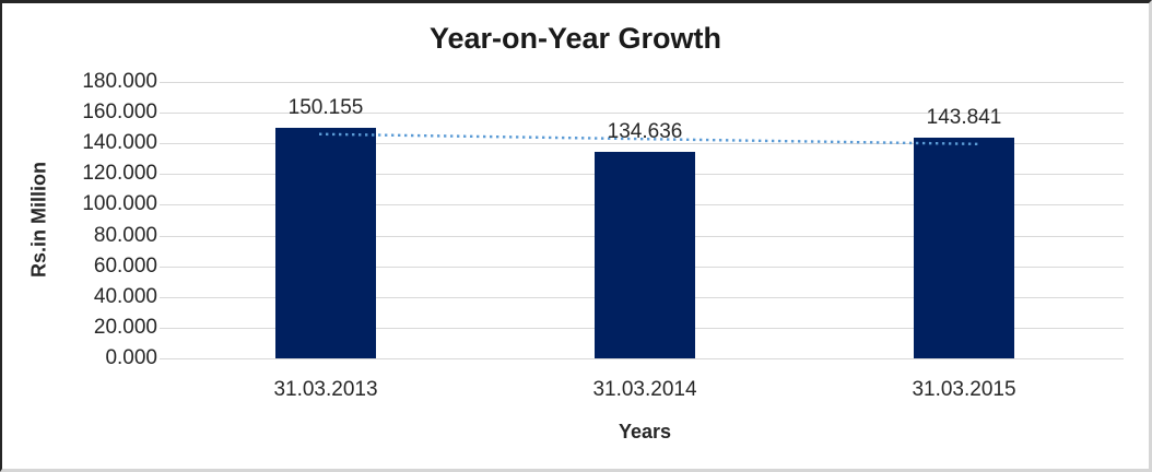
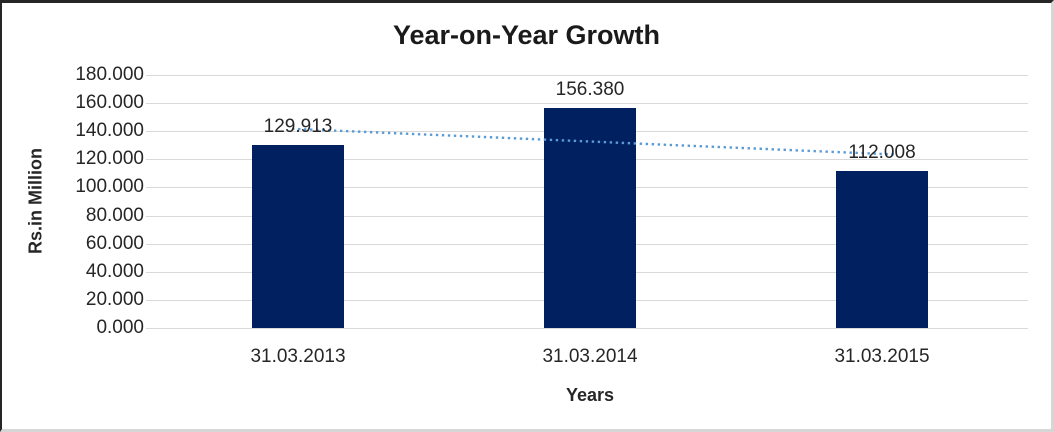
31.03.2013: 150.155 -> 129.913
31.03.2014: 134.636 -> 156.380
31.03.2015: 143.841 -> 112.008
